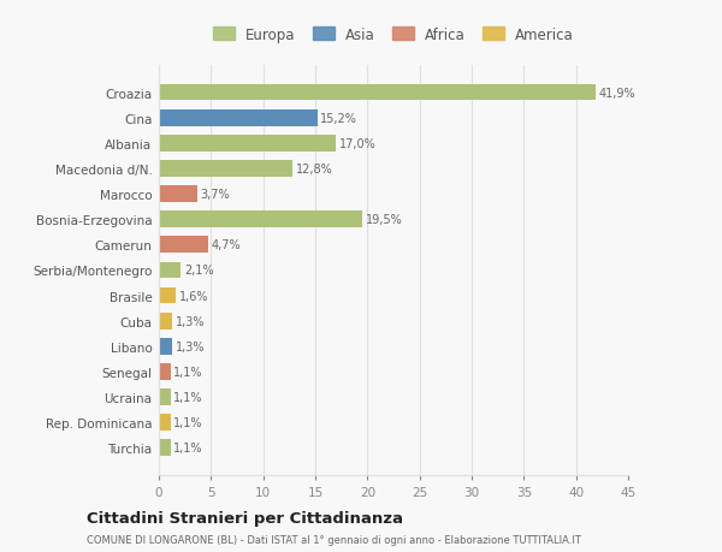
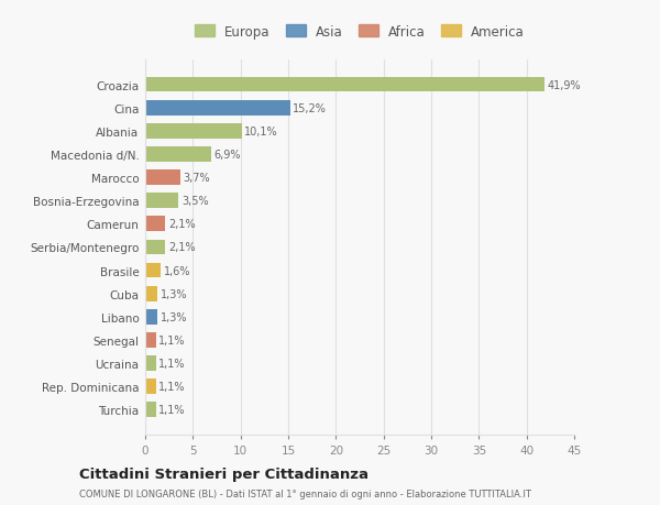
Albania: 17,0% -> 10,1%
Macedonia d/N.: 12,8% -> 6,9%
Bosnia-Erzegovina: 19,5% -> 3,5%
Camerun: 4,7% -> 2,1%
